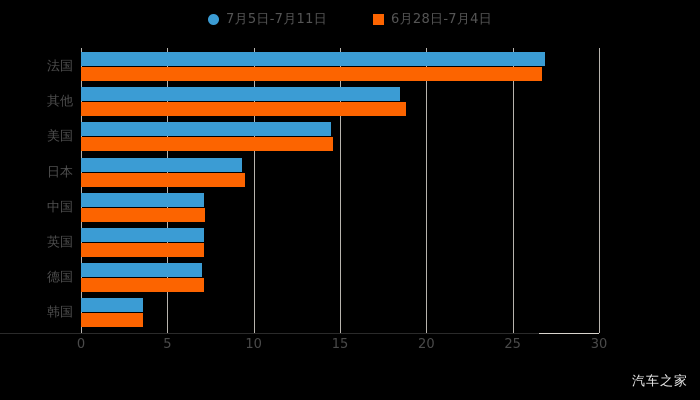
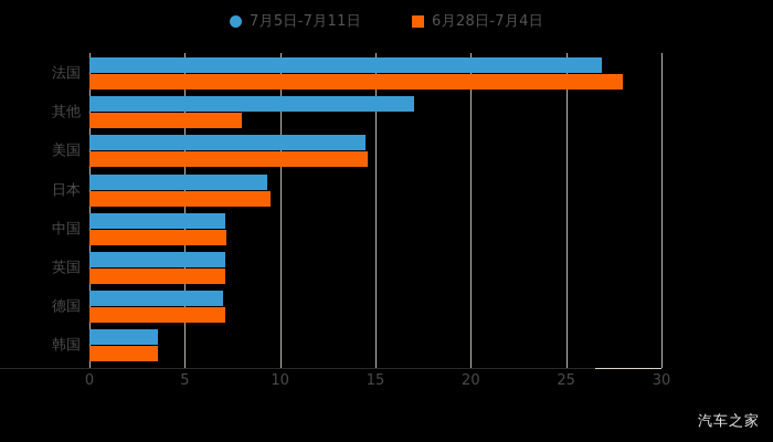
6月28日-7月4日/法国: 26.7 -> 28.0
7月5日-7月11日/其他: 18.5 -> 17.0
6月28日-7月4日/其他: 18.8 -> 8.0
